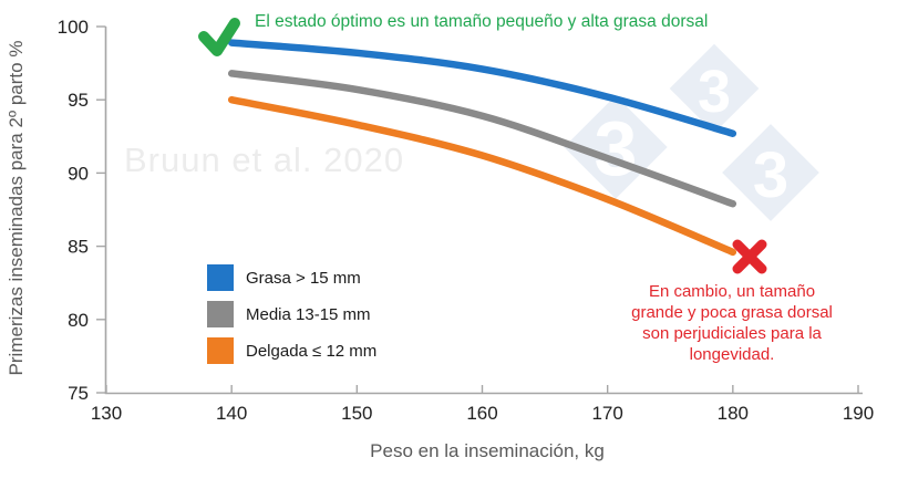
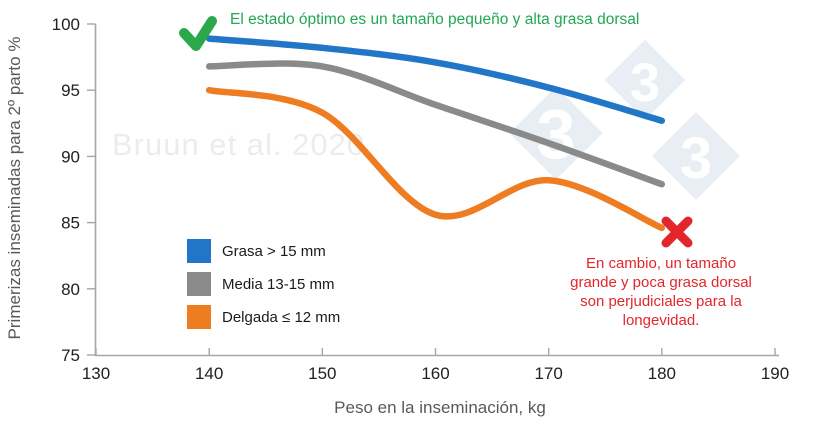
Media 13-15 mm/150: 95.7 -> 96.8
Delgada ≤ 12 mm/160: 91.2 -> 85.6
